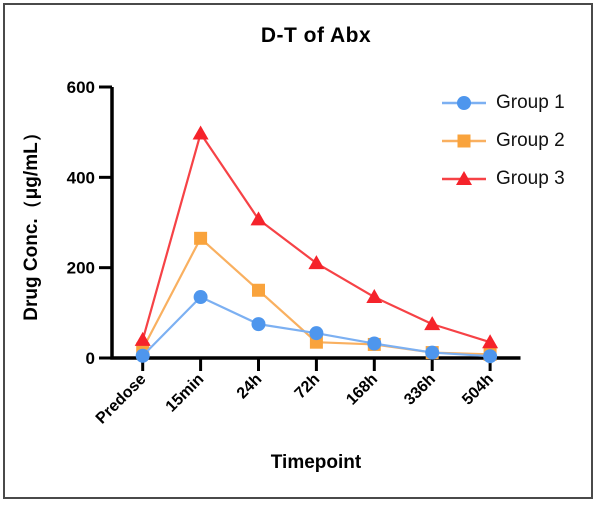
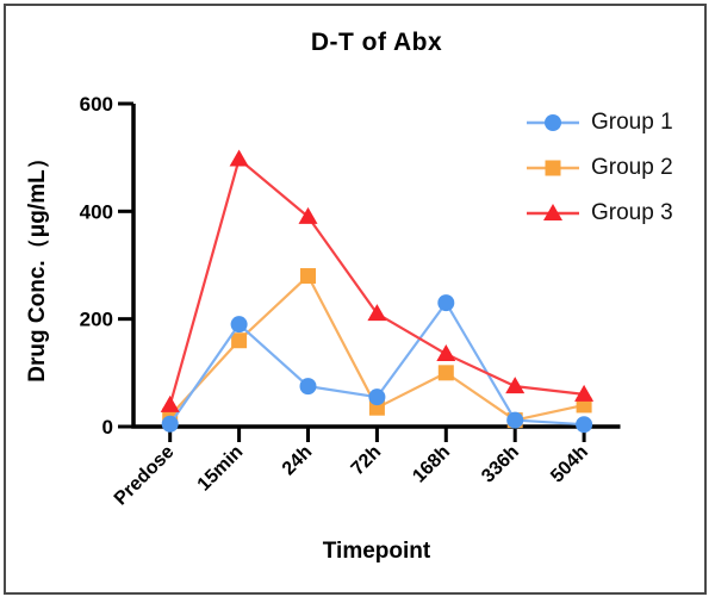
Group 1/15min: 140 -> 190
Group 2/15min: 260 -> 160
Group 2/24h: 150 -> 280
Group 3/24h: 310 -> 390
Group 1/168h: 30 -> 230
Group 2/168h: 30 -> 100
Group 2/504h: 10 -> 40
Group 3/504h: 40 -> 60
